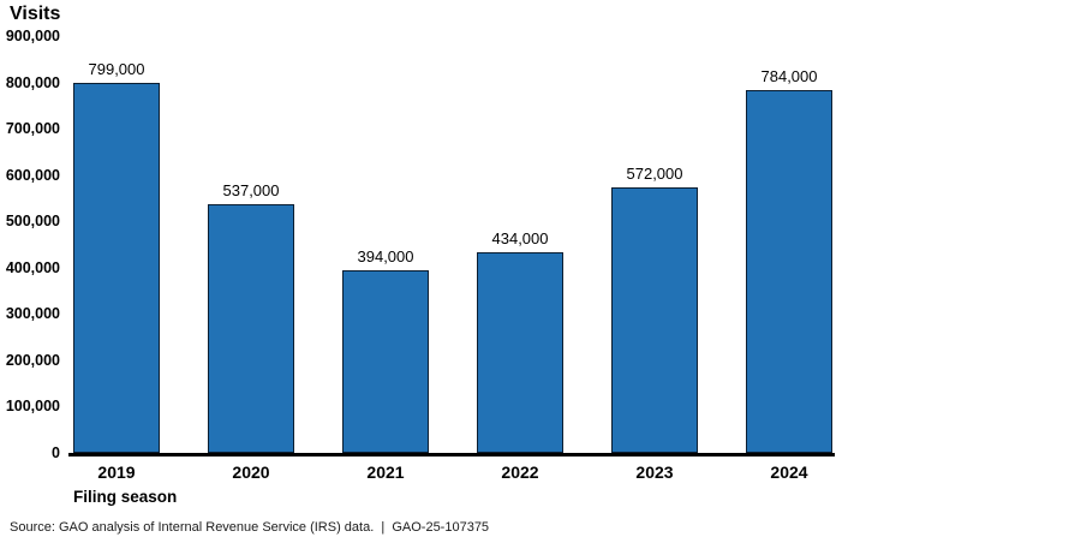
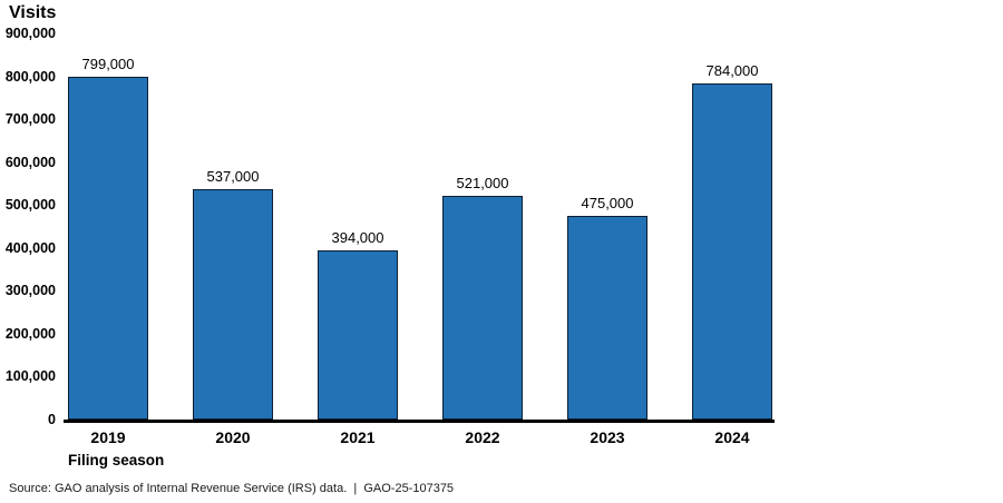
2022: 434,000 -> 521,000
2023: 572,000 -> 475,000
